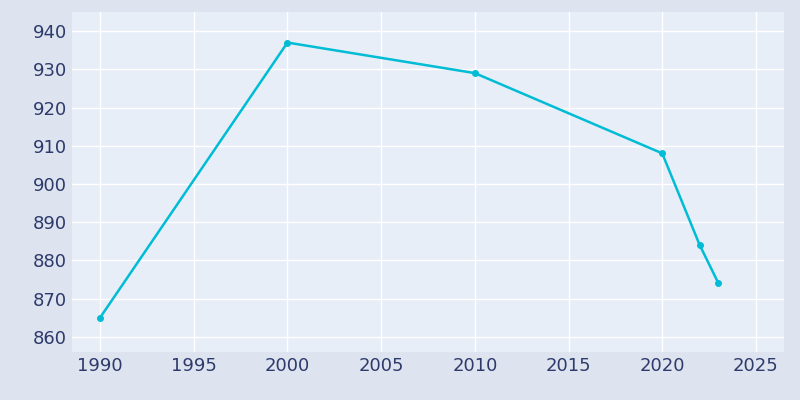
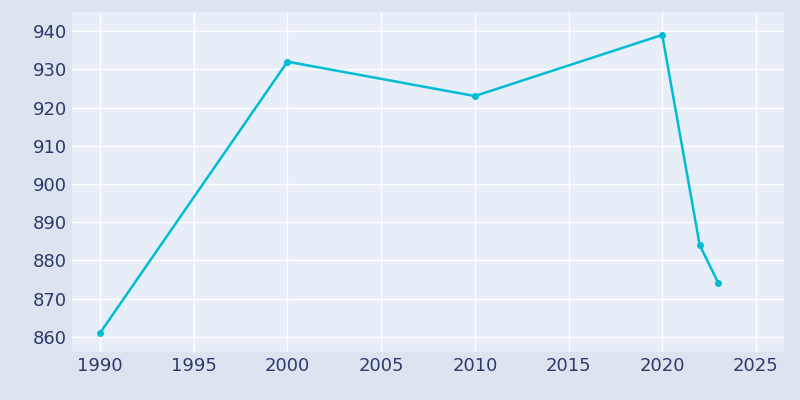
1990: 865 -> 861
2000: 937 -> 932
2010: 929 -> 923
2020: 908 -> 939
